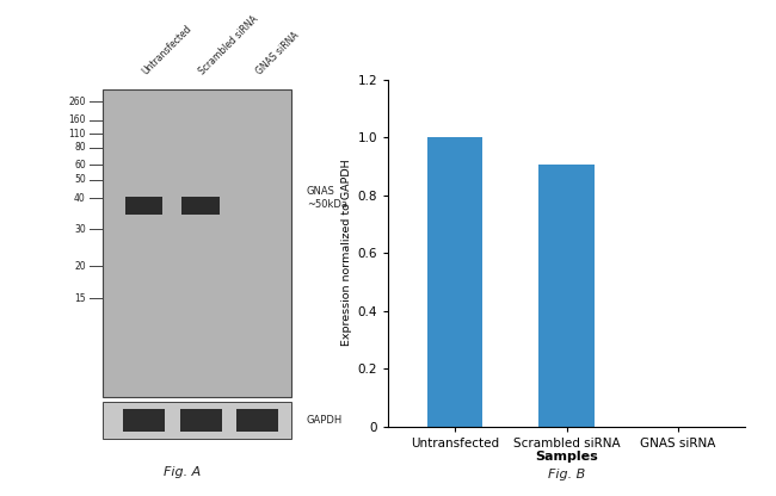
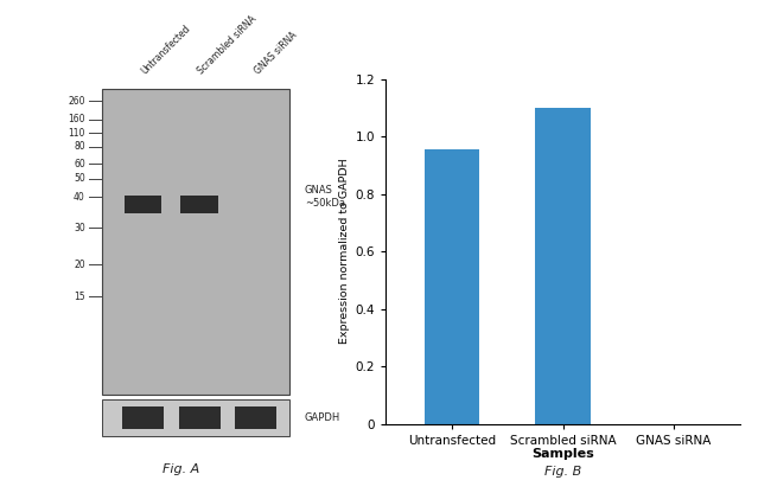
Untransfected: 1.000 -> 0.955
Scrambled siRNA: 0.905 -> 1.100
